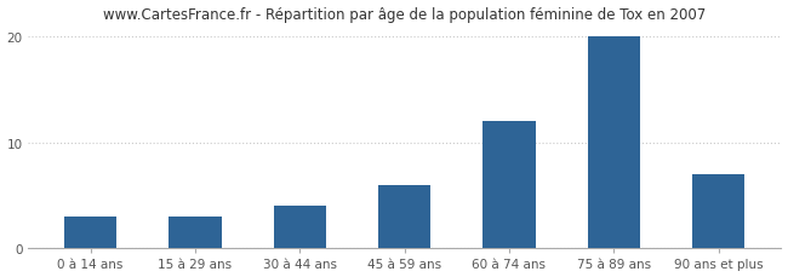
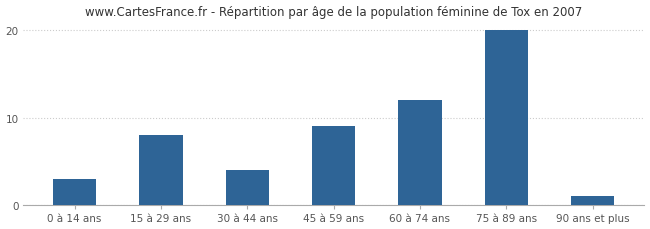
15 à 29 ans: 3 -> 8
45 à 59 ans: 6 -> 9
90 ans et plus: 7 -> 1
